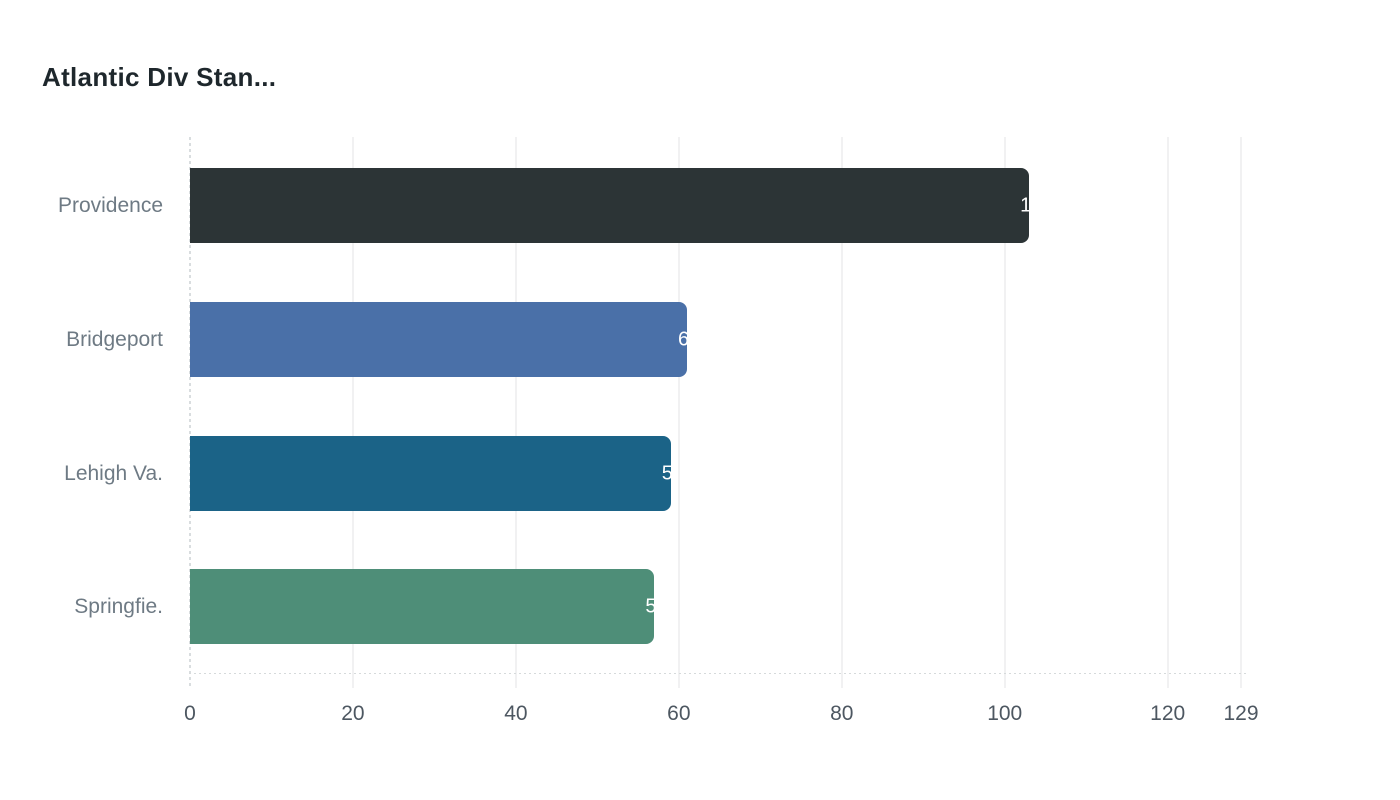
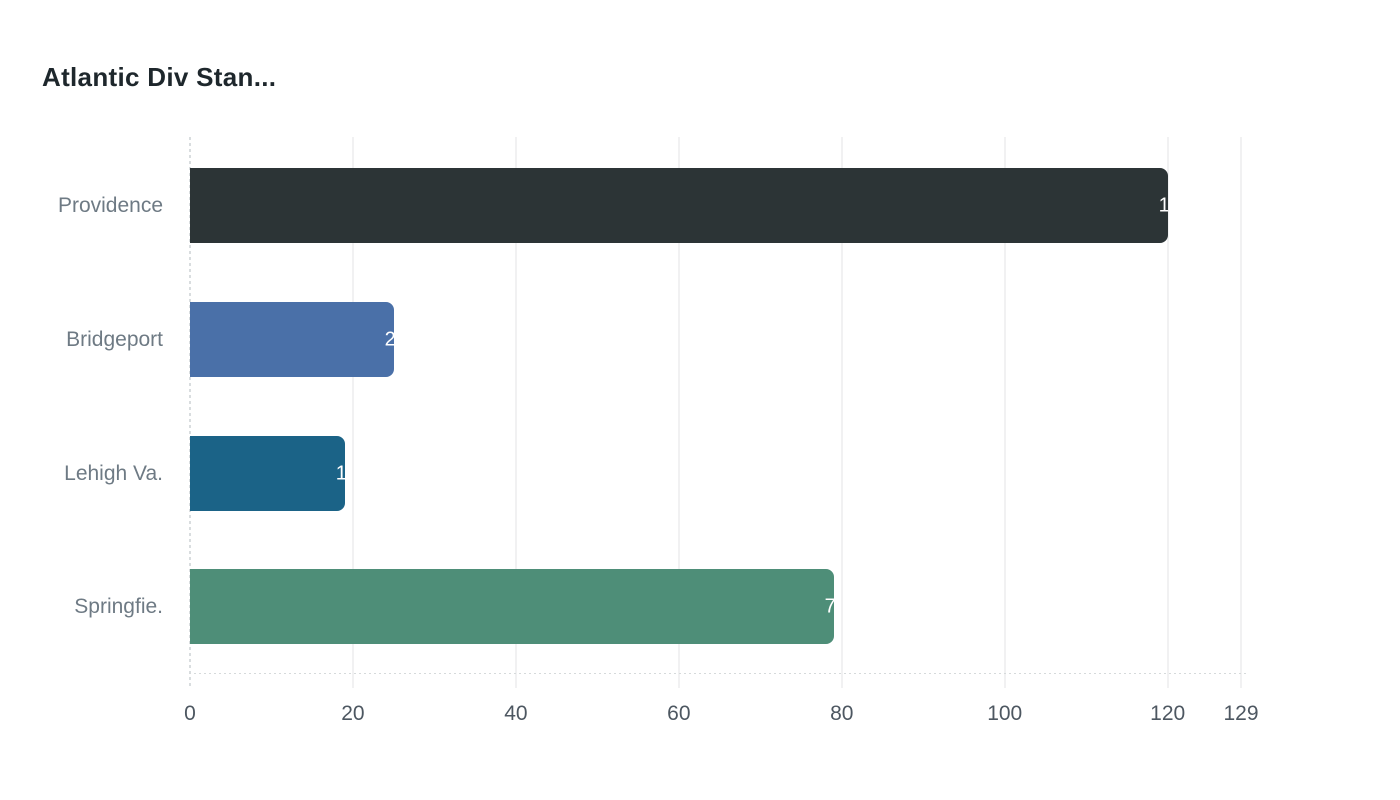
Providence: 103 -> 120
Bridgeport: 61 -> 25
Lehigh Va.: 59 -> 19
Springfie.: 57 -> 79
